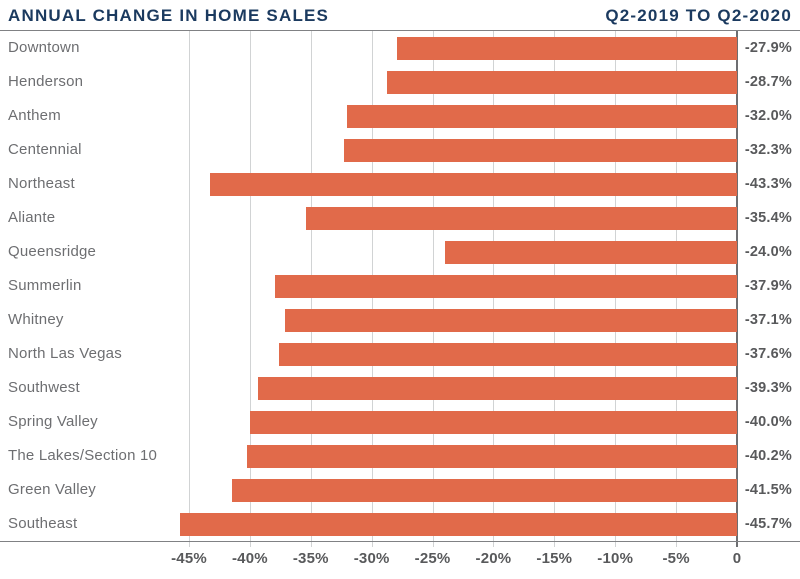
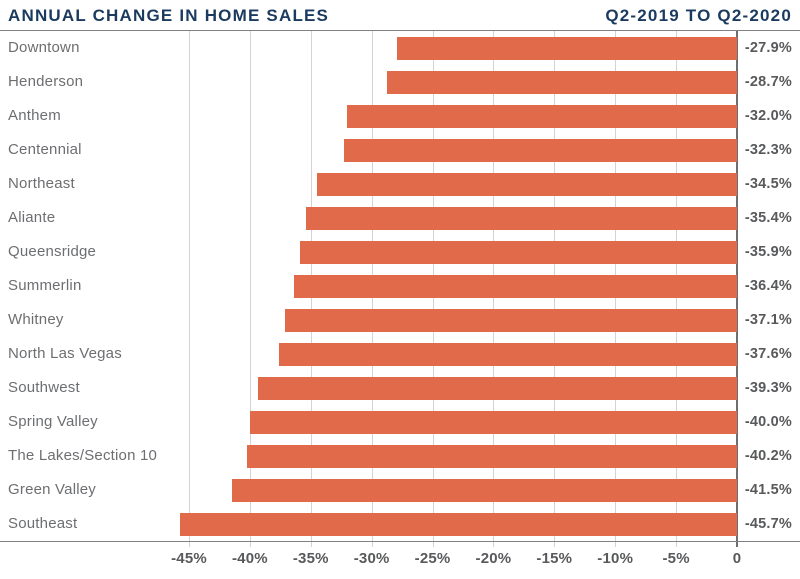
Northeast: -43.3% -> -34.5%
Queensridge: -24.0% -> -35.9%
Summerlin: -37.9% -> -36.4%
